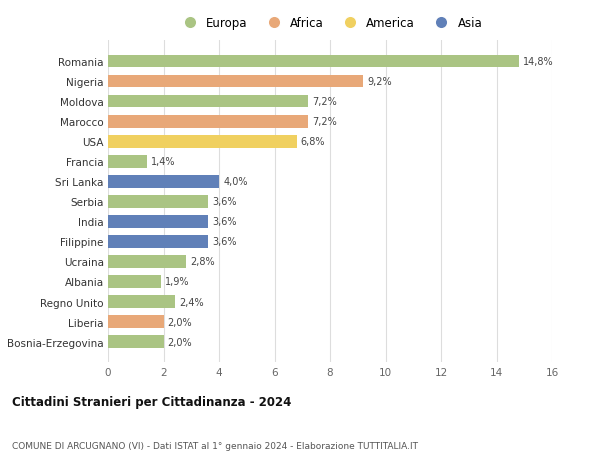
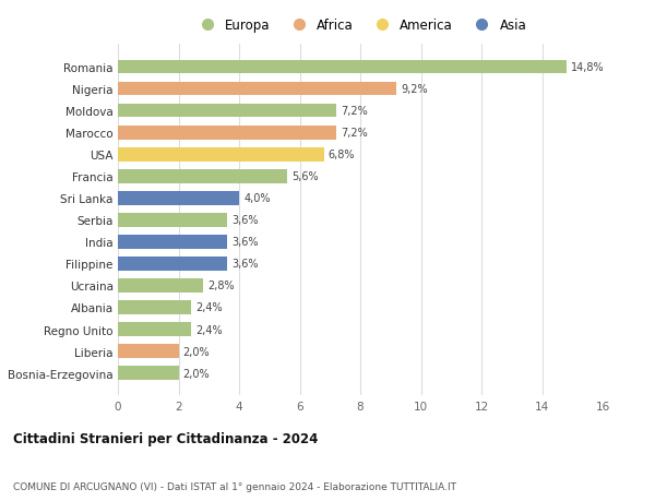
Francia: 1,4% -> 5,6%
Albania: 1,9% -> 2,4%
